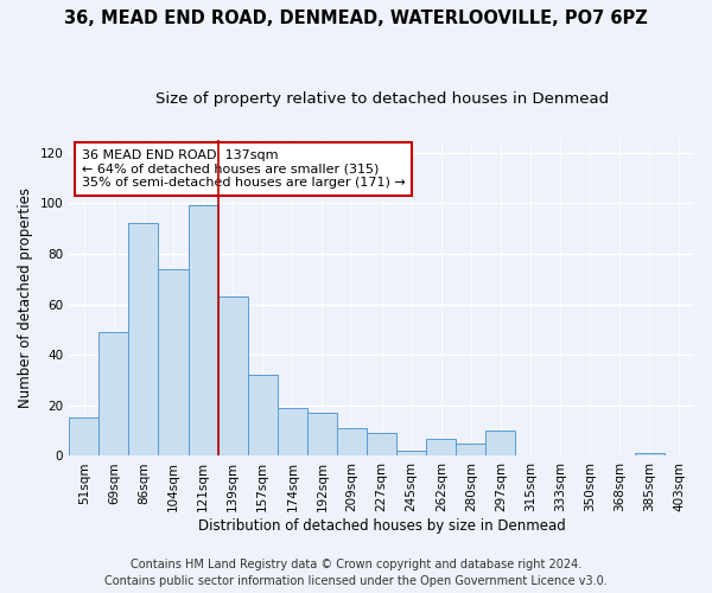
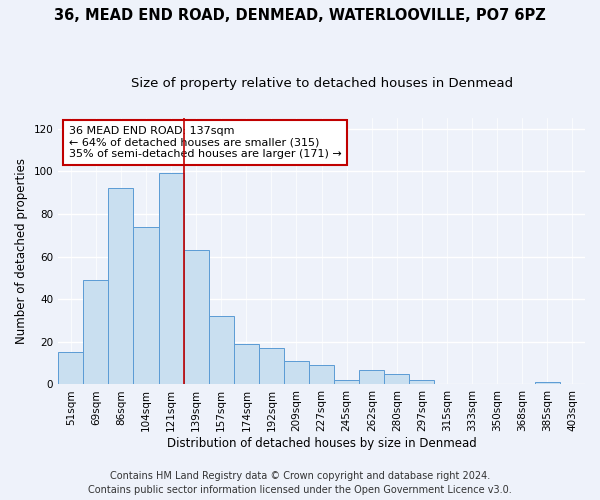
297sqm: 10 -> 2
